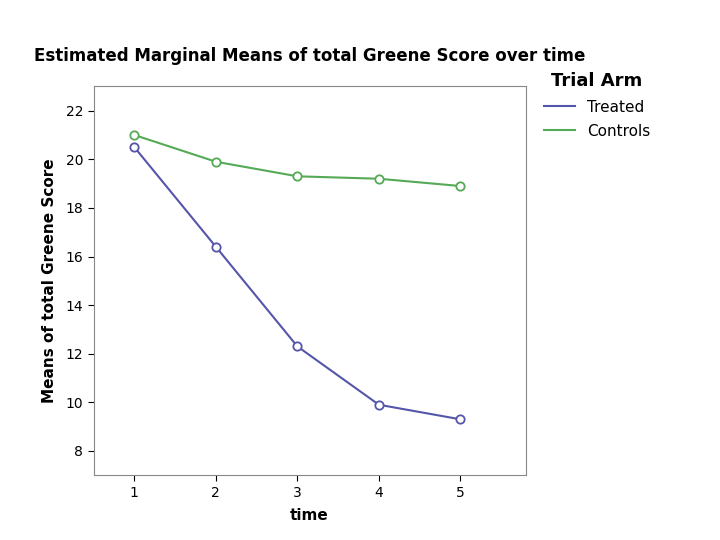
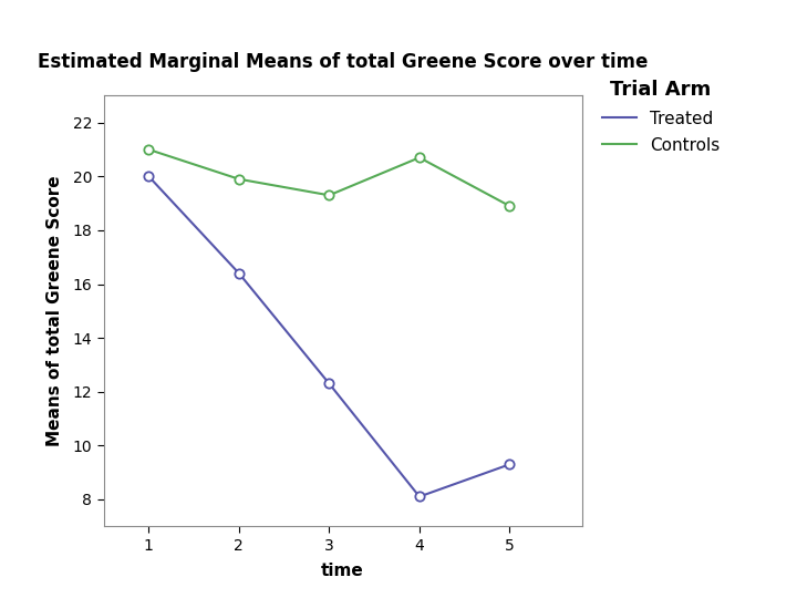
Treated/1: 20.5 -> 20.0
Treated/4: 9.9 -> 8.1
Controls/4: 19.2 -> 20.7
